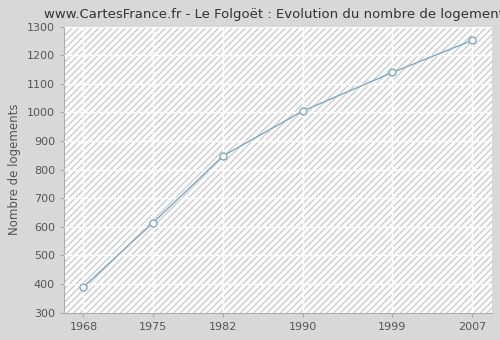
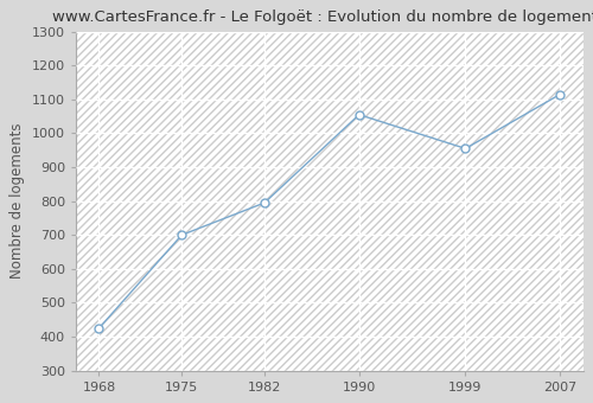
1968: 390 -> 425
1975: 615 -> 700
1982: 848 -> 795
1990: 1005 -> 1055
1999: 1140 -> 955
2007: 1252 -> 1115
